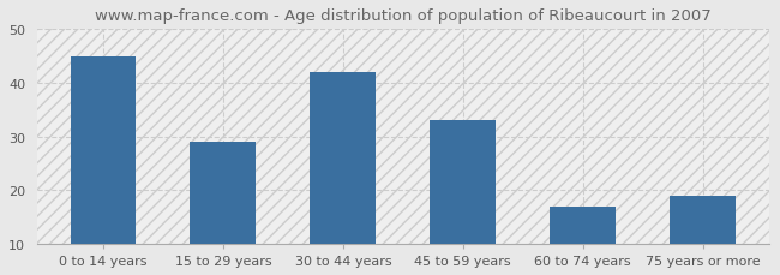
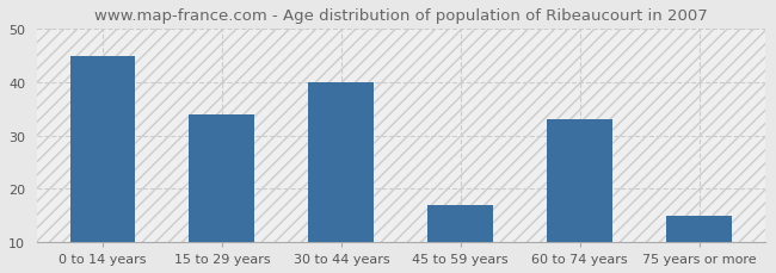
15 to 29 years: 29 -> 34
30 to 44 years: 42 -> 40
45 to 59 years: 33 -> 17
60 to 74 years: 17 -> 33
75 years or more: 19 -> 15
